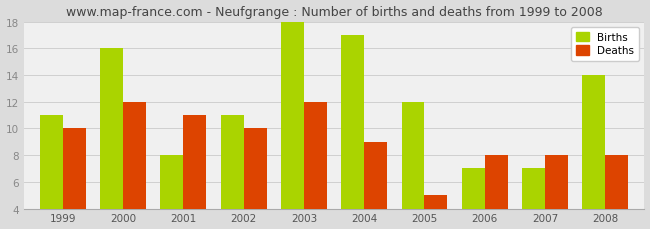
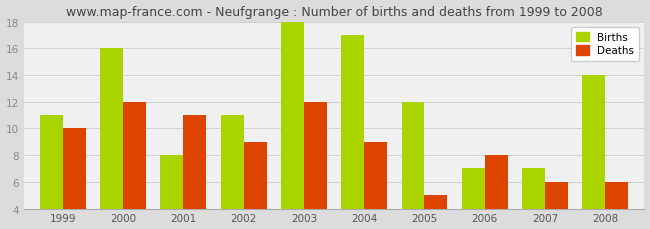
Deaths/2002: 10 -> 9
Deaths/2007: 8 -> 6
Deaths/2008: 8 -> 6
